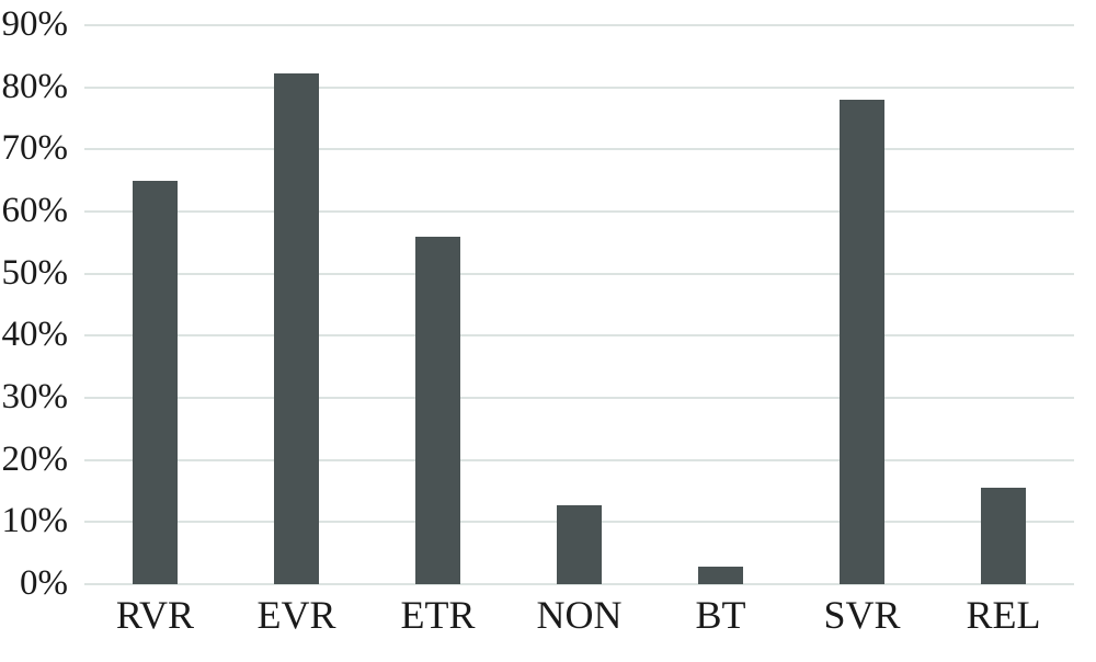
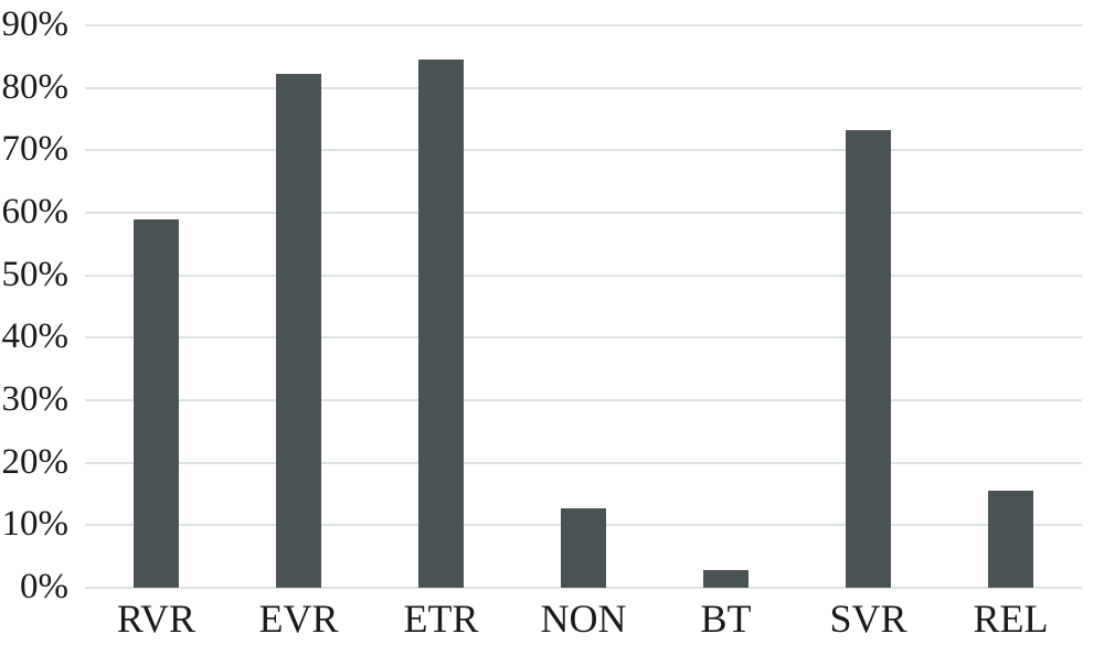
RVR: 65% -> 59%
ETR: 56% -> 84%
SVR: 78% -> 73%
